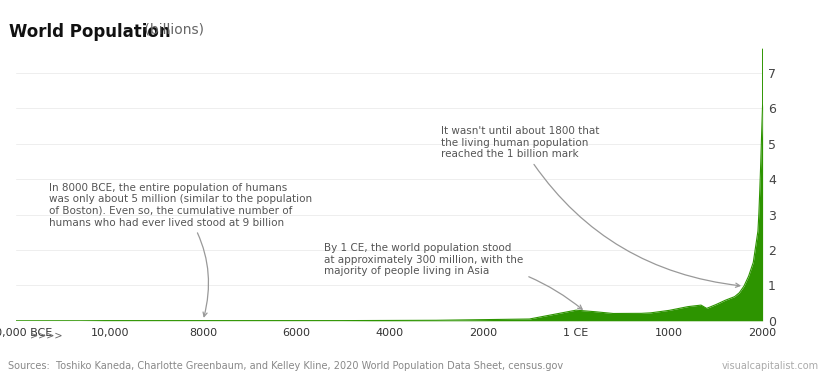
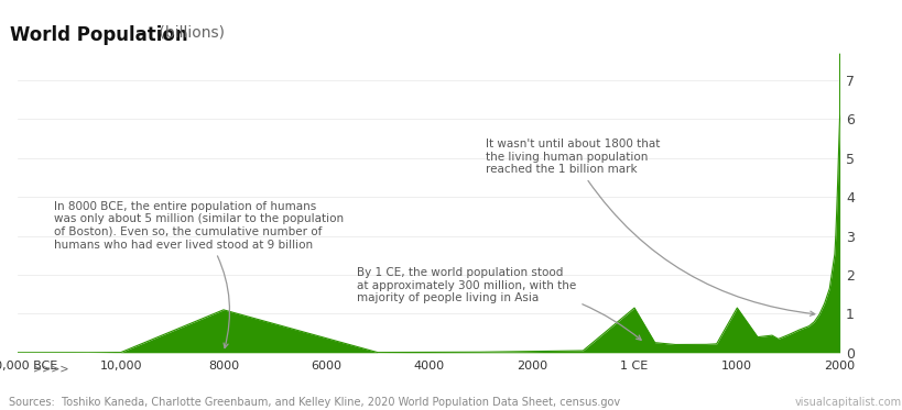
8000: 0.01 -> 1.10
1 CE: 0.30 -> 1.15
1000: 0.29 -> 1.15
